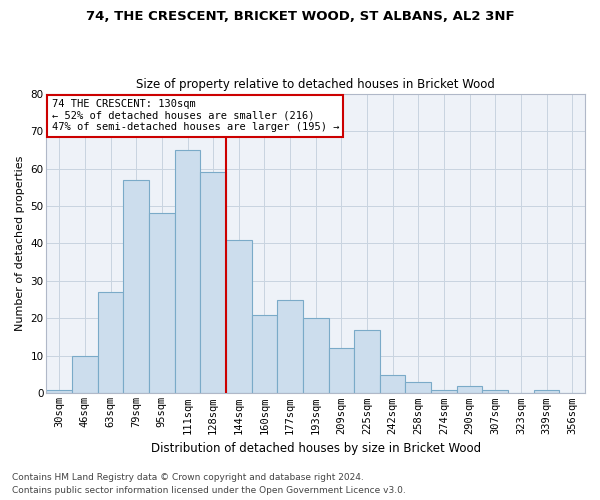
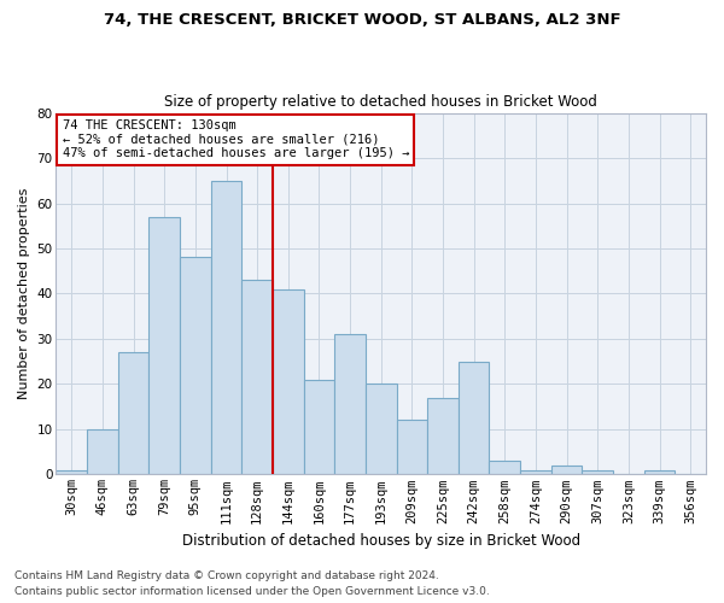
128sqm: 59 -> 43
177sqm: 25 -> 31
242sqm: 5 -> 25
